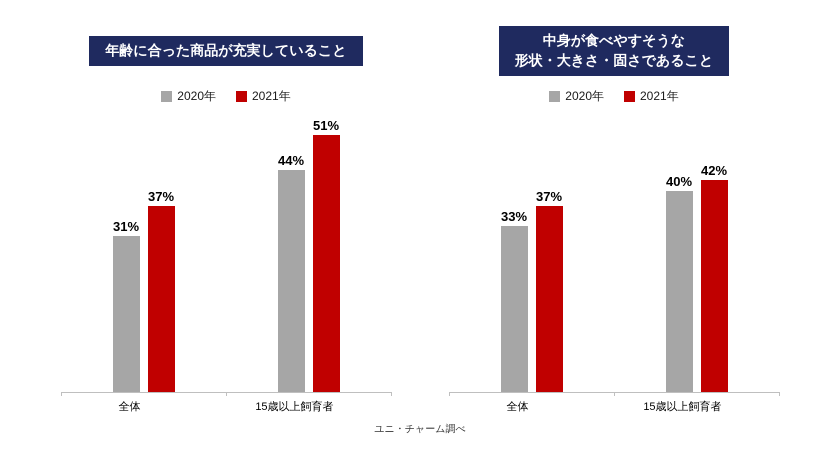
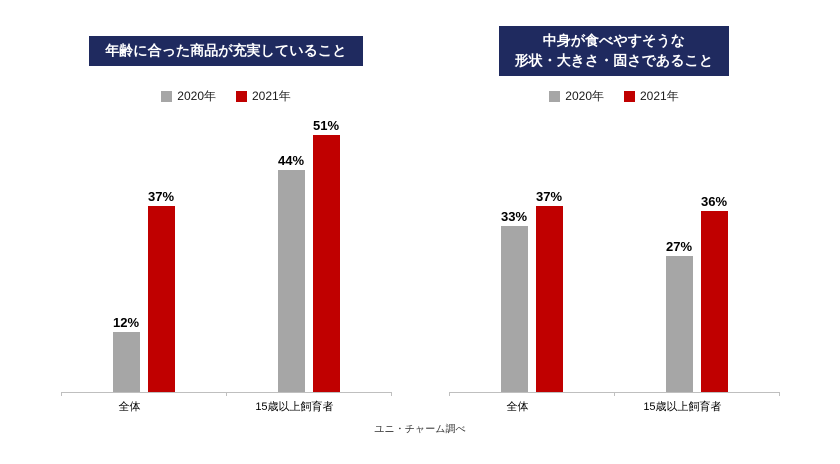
年齢に合った商品が充実していること/2020年/全体: 31% -> 12%
中身が食べやすそうな形状・大きさ・固さであること/2020年/15歳以上飼育者: 40% -> 27%
中身が食べやすそうな形状・大きさ・固さであること/2021年/15歳以上飼育者: 42% -> 36%
